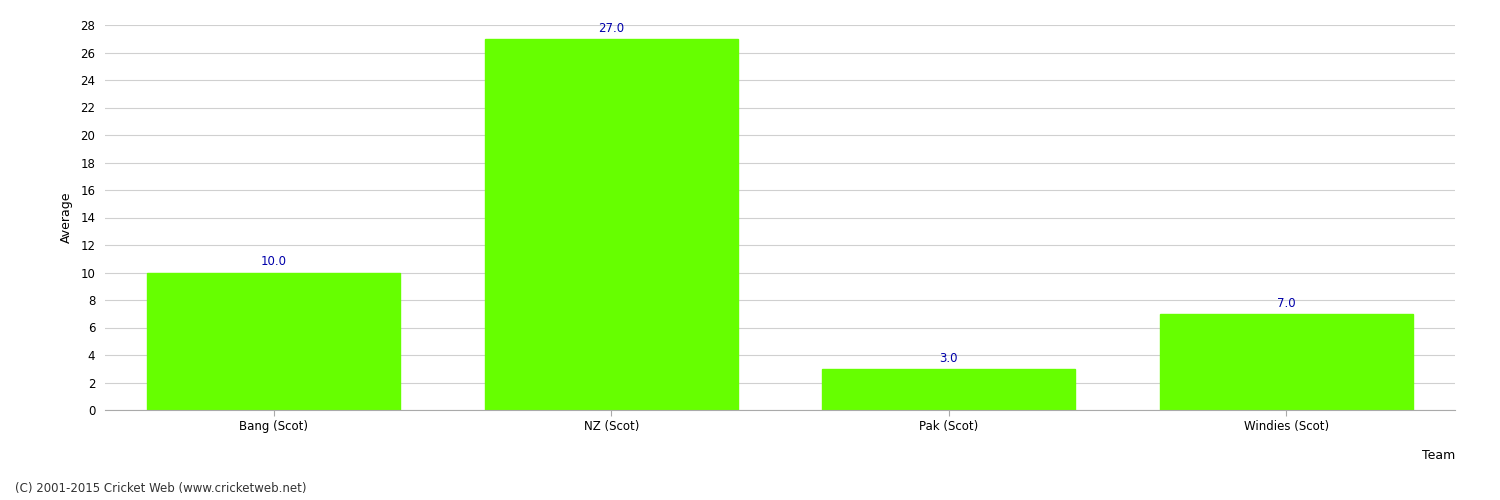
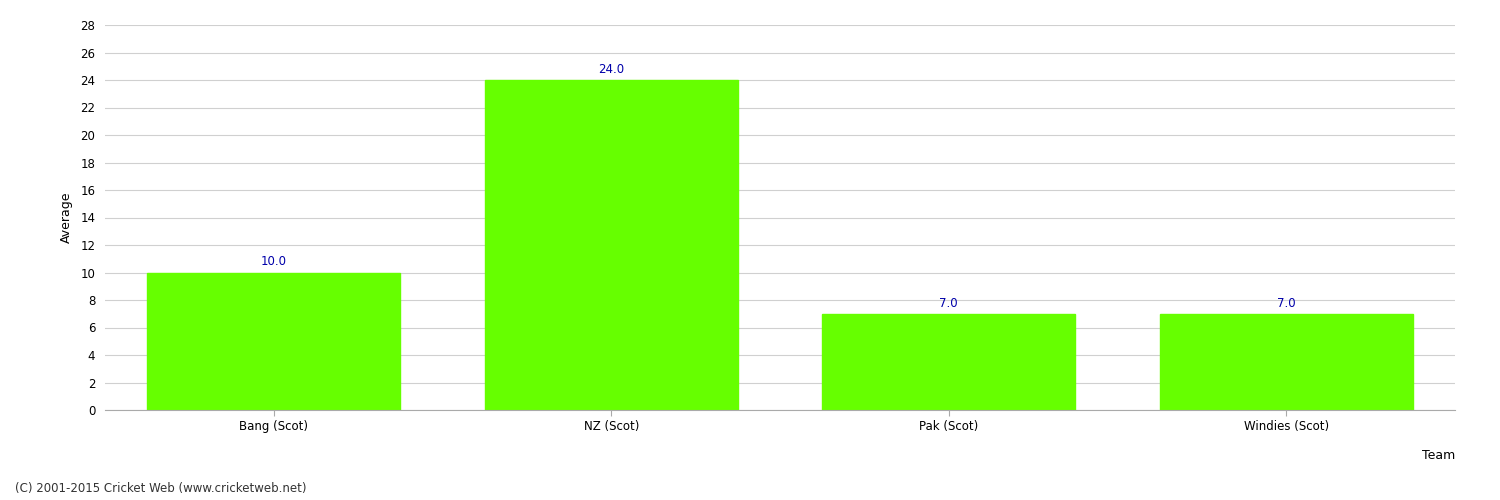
NZ (Scot): 27.0 -> 24.0
Pak (Scot): 3.0 -> 7.0
